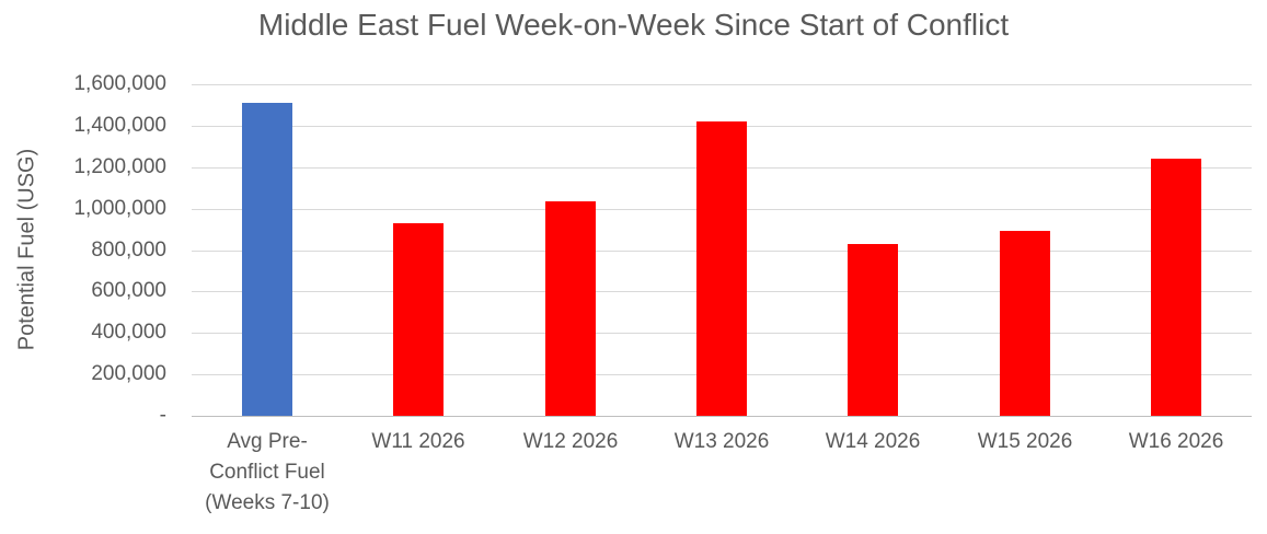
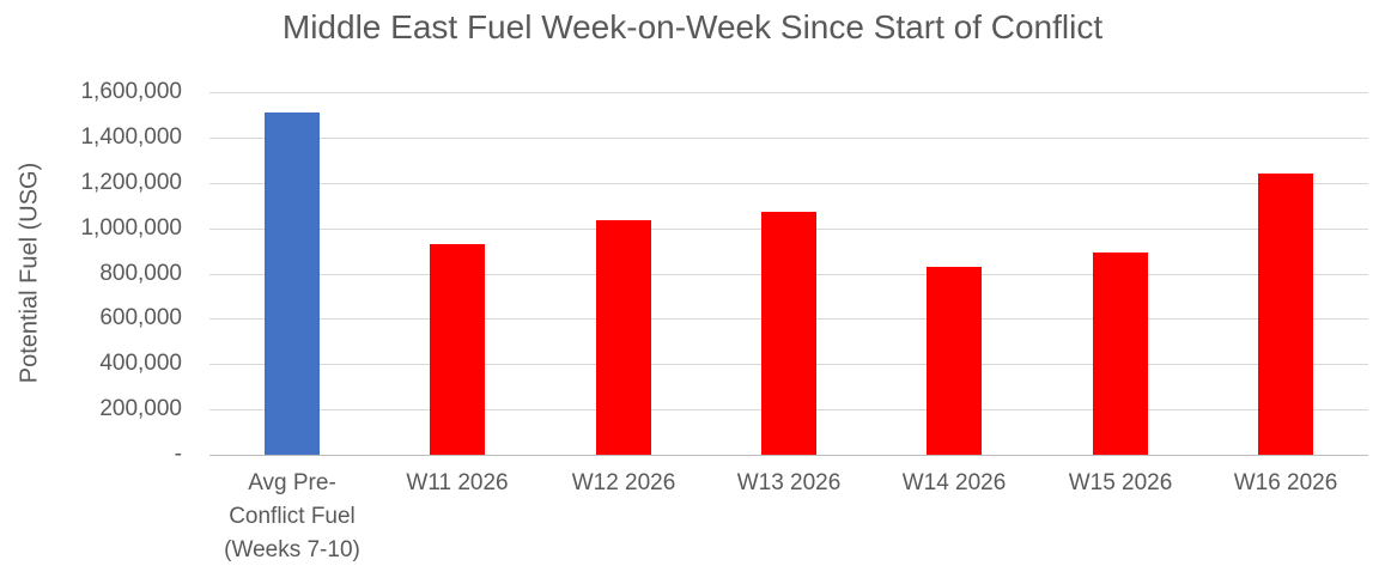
W13 2026: 1420000 -> 1070000
